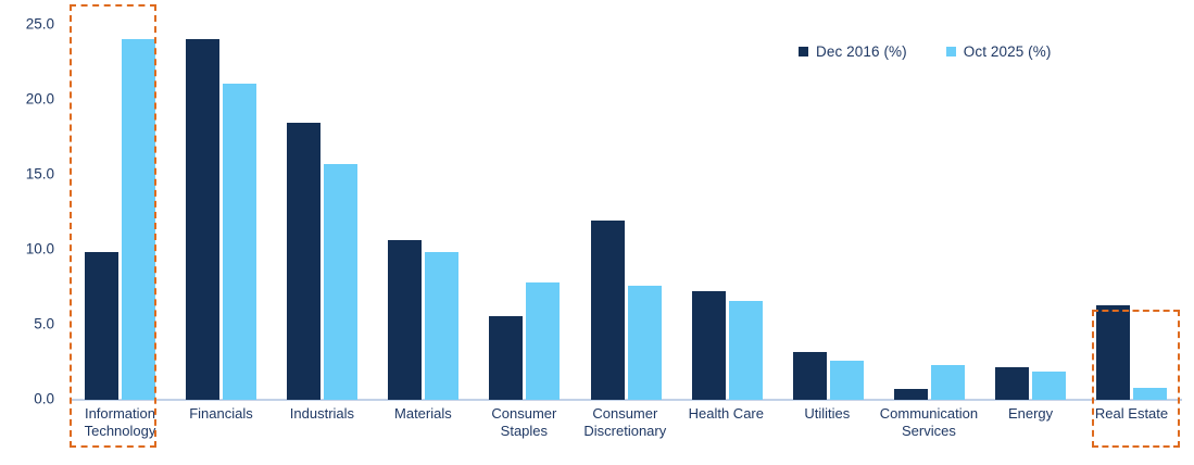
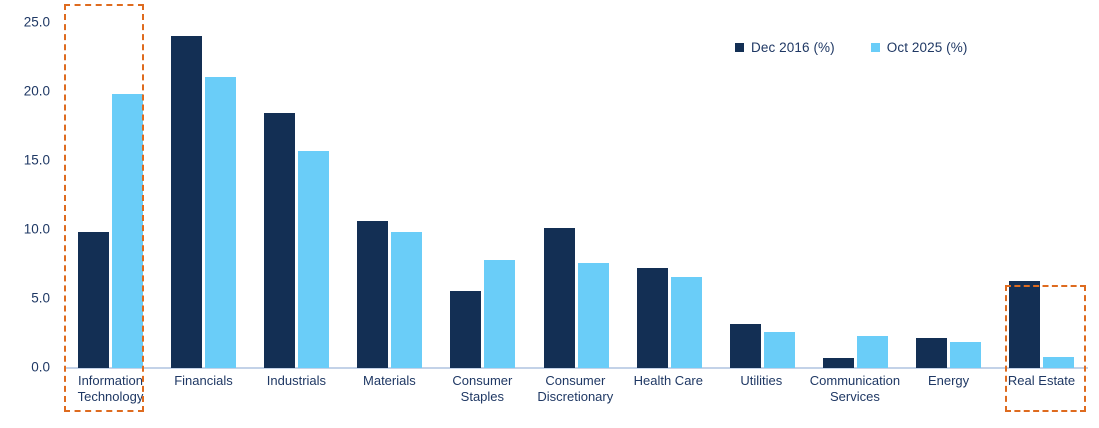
Oct 2025 (%)/Information Technology: 24.0 -> 19.8
Dec 2016 (%)/Consumer Discretionary: 11.9 -> 10.1
